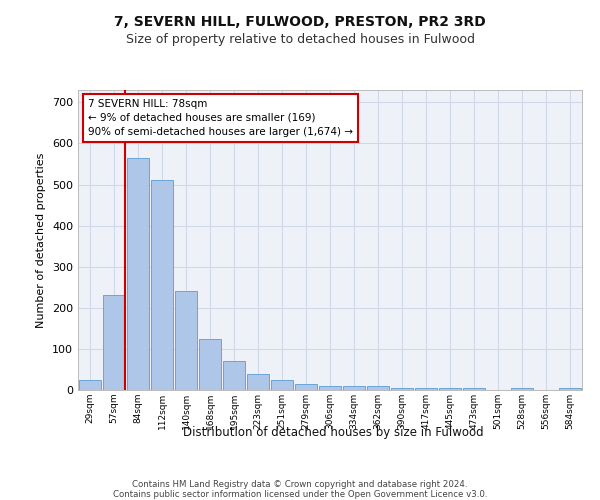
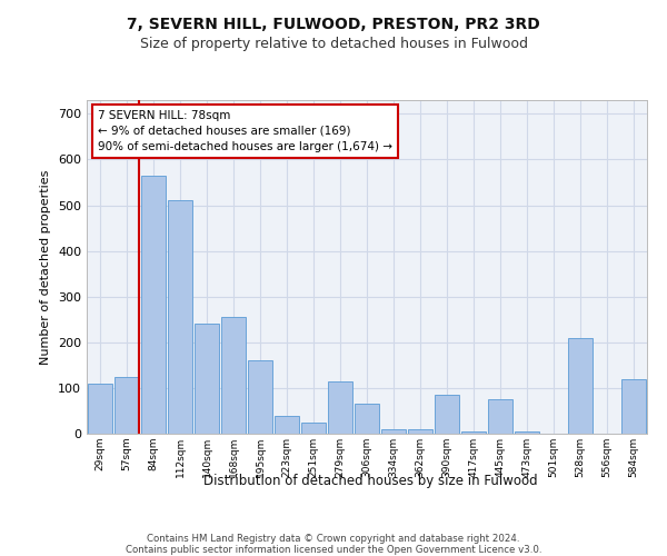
29sqm: 25 -> 110
57sqm: 230 -> 125
168sqm: 125 -> 255
195sqm: 70 -> 160
279sqm: 15 -> 115
306sqm: 10 -> 65
390sqm: 5 -> 85
445sqm: 5 -> 75
528sqm: 5 -> 210
584sqm: 5 -> 120
